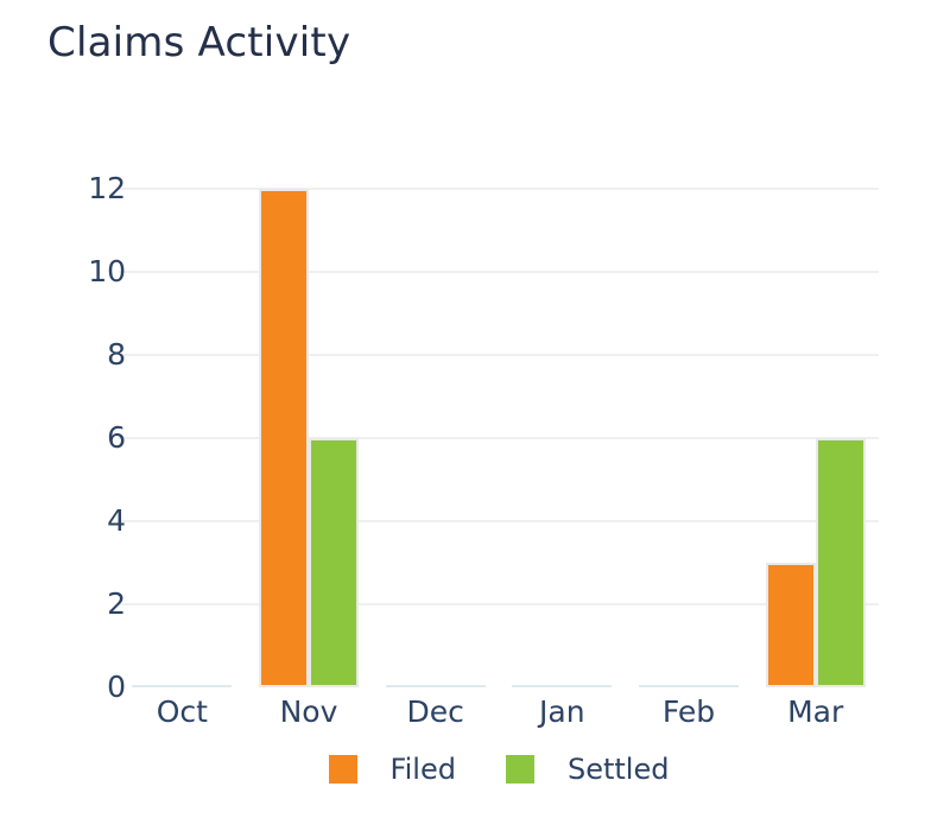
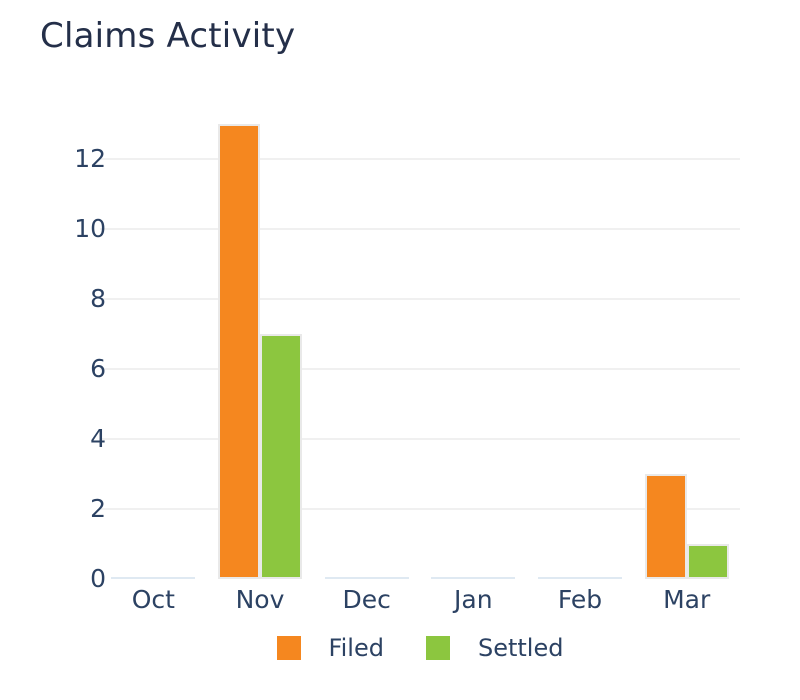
Filed/Nov: 12 -> 13
Settled/Nov: 6 -> 7
Settled/Mar: 6 -> 1
